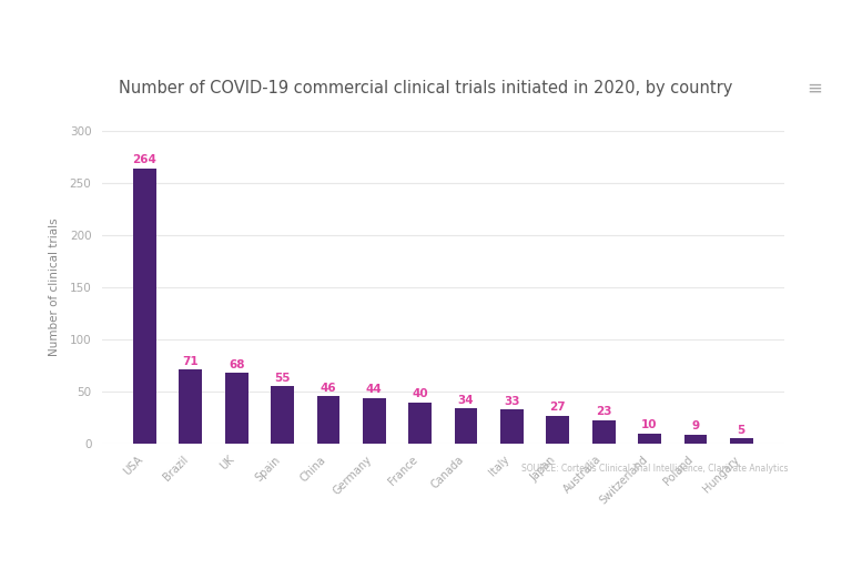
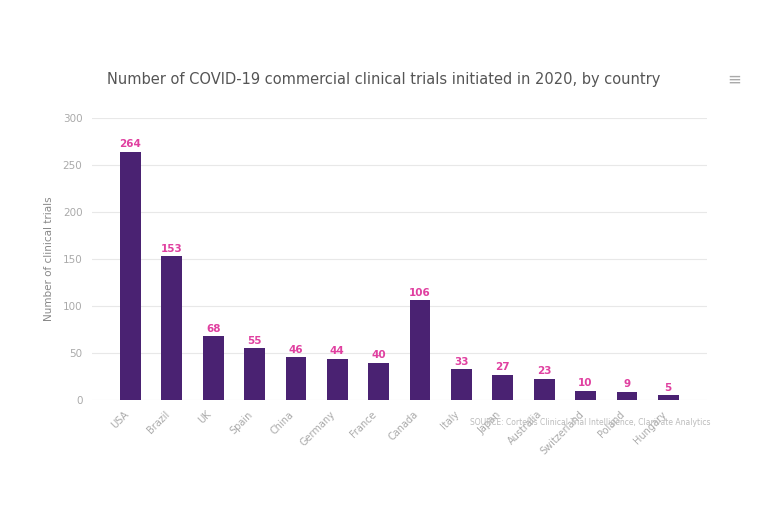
Brazil: 71 -> 153
Canada: 34 -> 106
